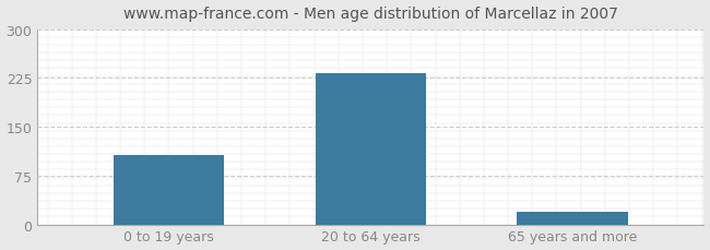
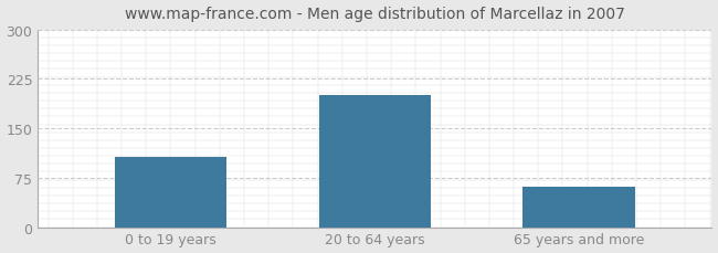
20 to 64 years: 233 -> 200
65 years and more: 20 -> 62
